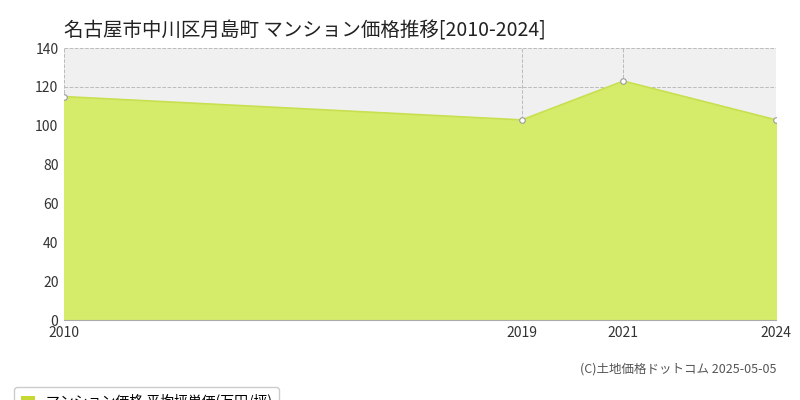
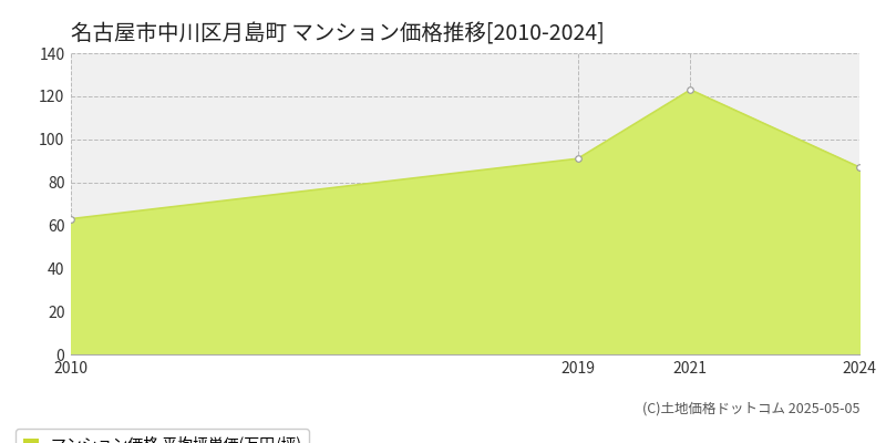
2010: 115 -> 63
2019: 103 -> 91
2024: 103 -> 87
